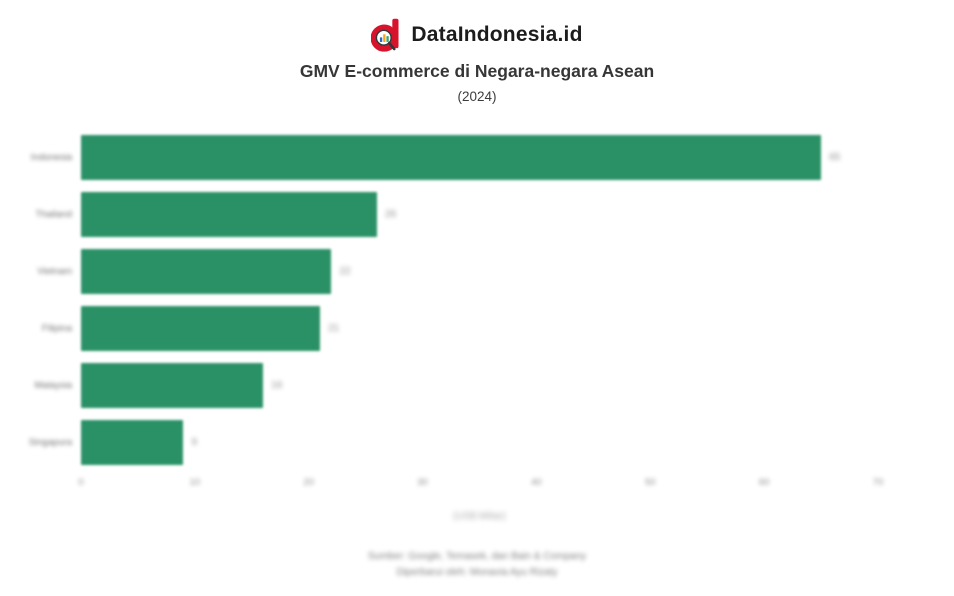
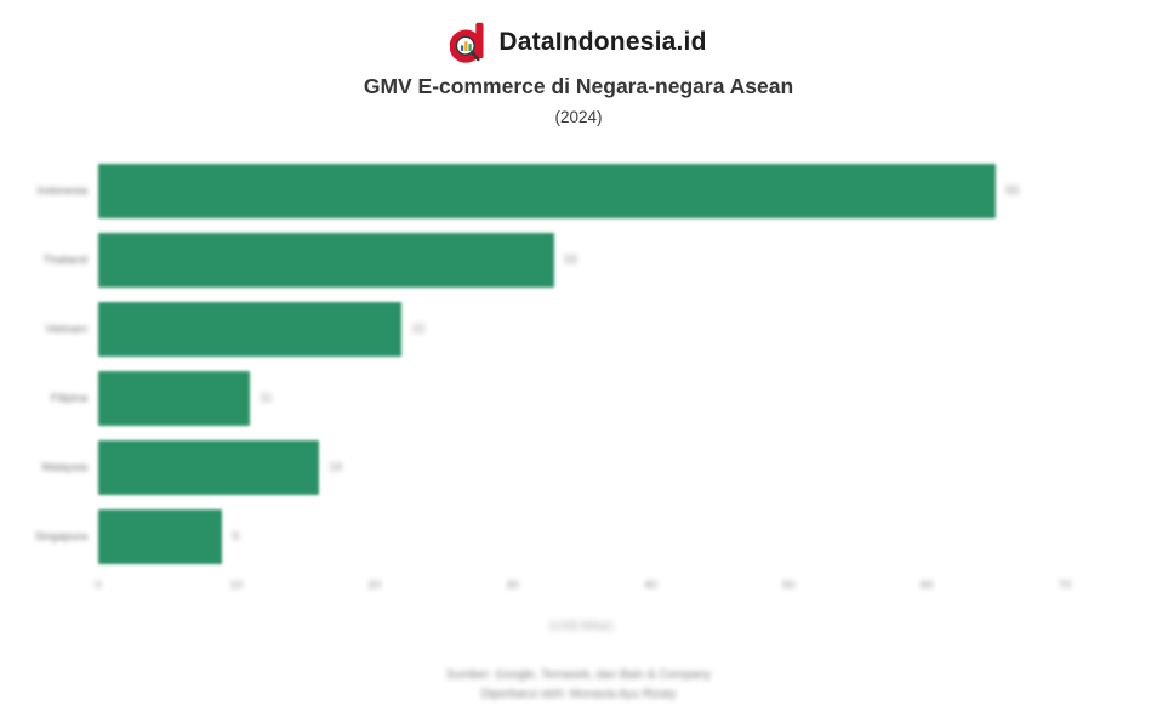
Thailand: 26 -> 33
Filipina: 21 -> 11
